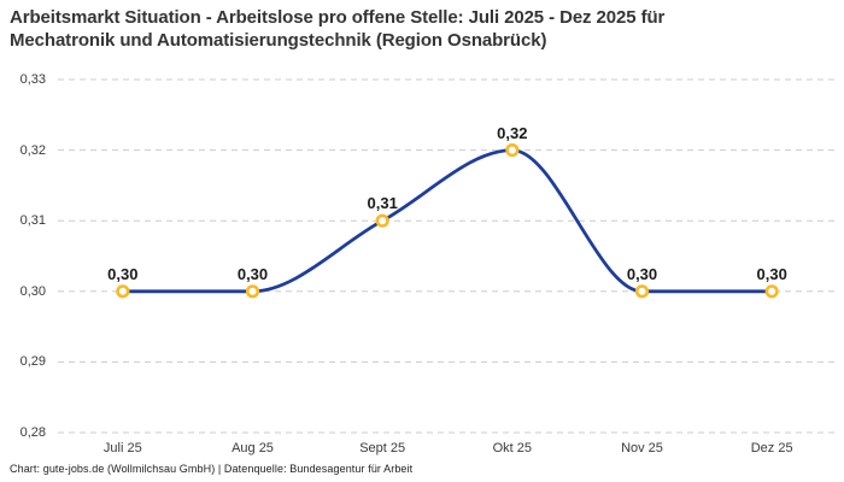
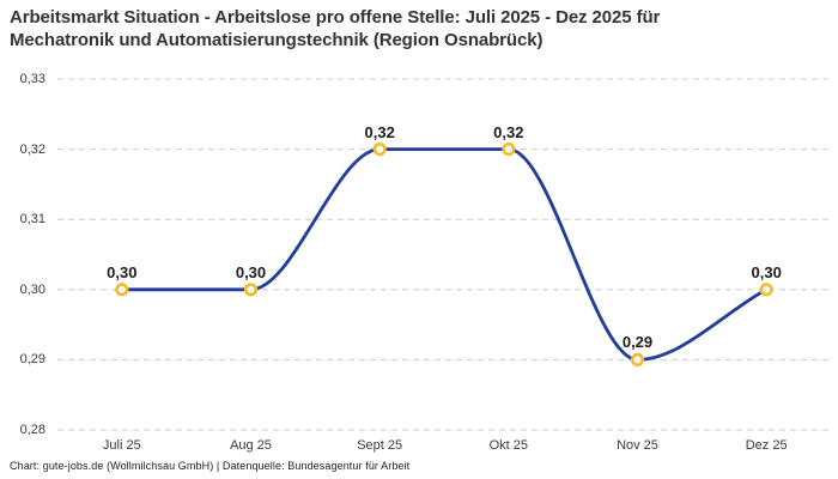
Sept 25: 0,31 -> 0,32
Nov 25: 0,30 -> 0,29
